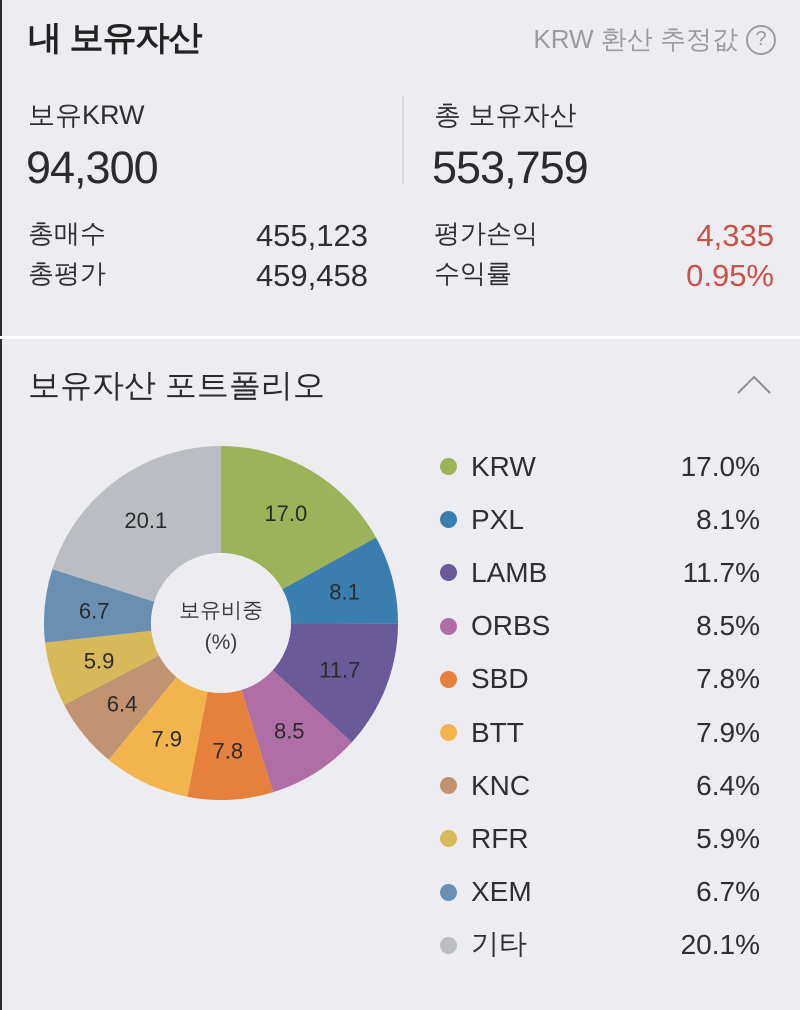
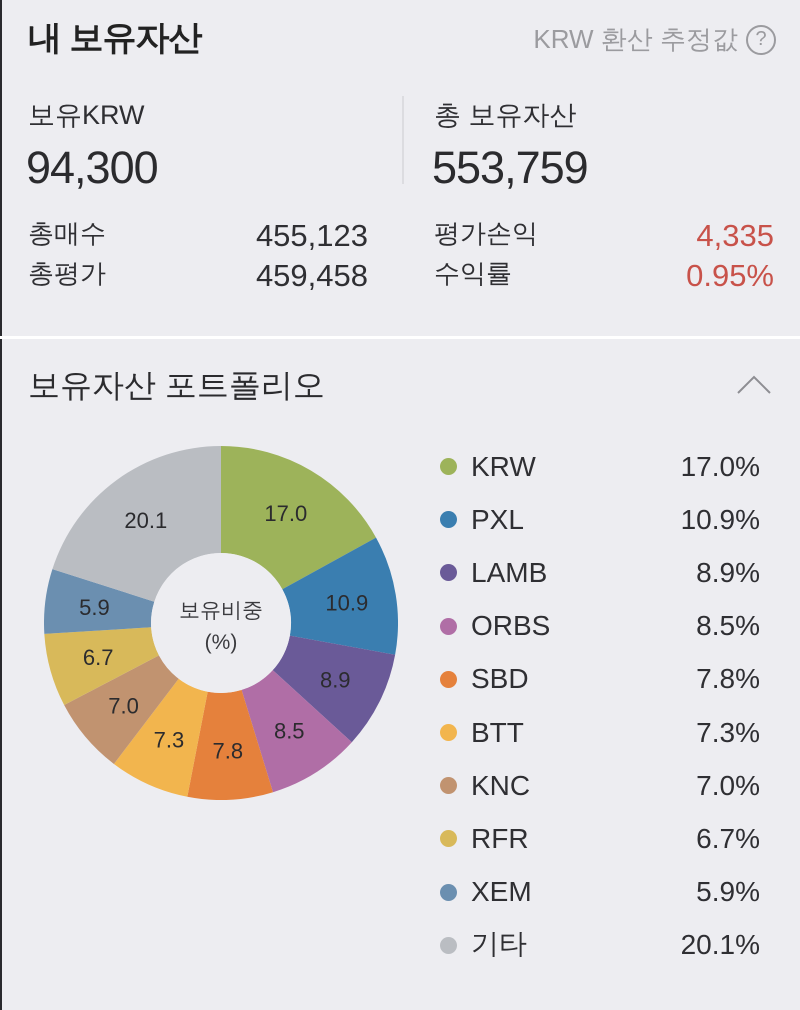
PXL: 8.1% -> 10.9%
LAMB: 11.7% -> 8.9%
BTT: 7.9% -> 7.3%
KNC: 6.4% -> 7.0%
RFR: 5.9% -> 6.7%
XEM: 6.7% -> 5.9%
